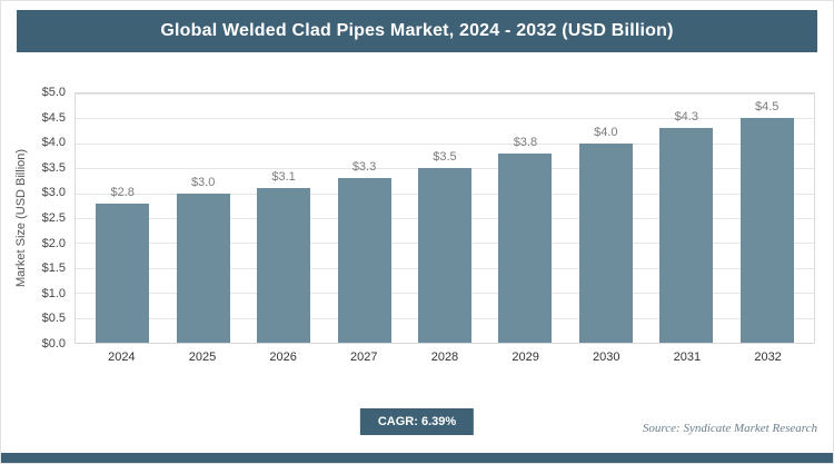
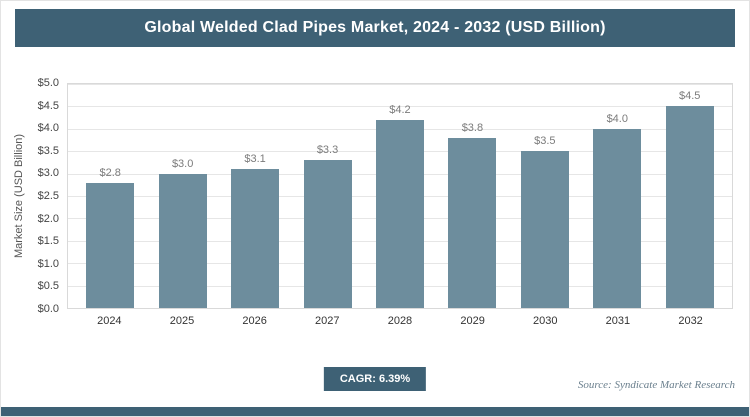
2028: $3.5 -> $4.2
2030: $4.0 -> $3.5
2031: $4.3 -> $4.0
